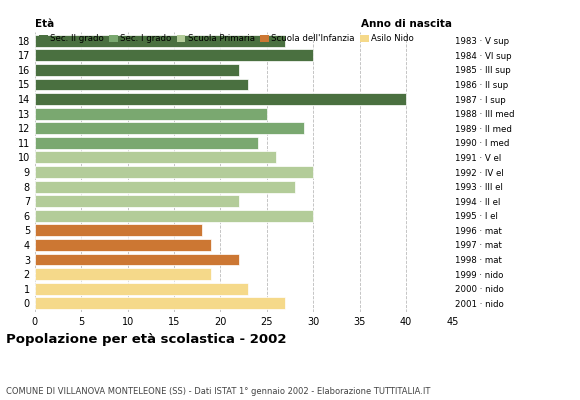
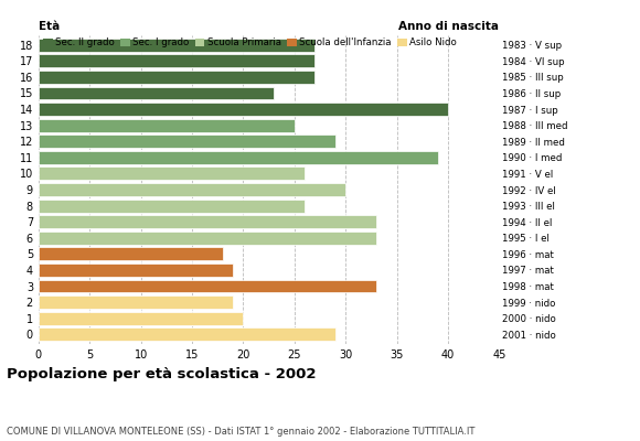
17: 30 -> 27
16: 22 -> 27
11: 24 -> 39
8: 28 -> 26
7: 22 -> 33
6: 30 -> 33
3: 22 -> 33
1: 23 -> 20
0: 27 -> 29
